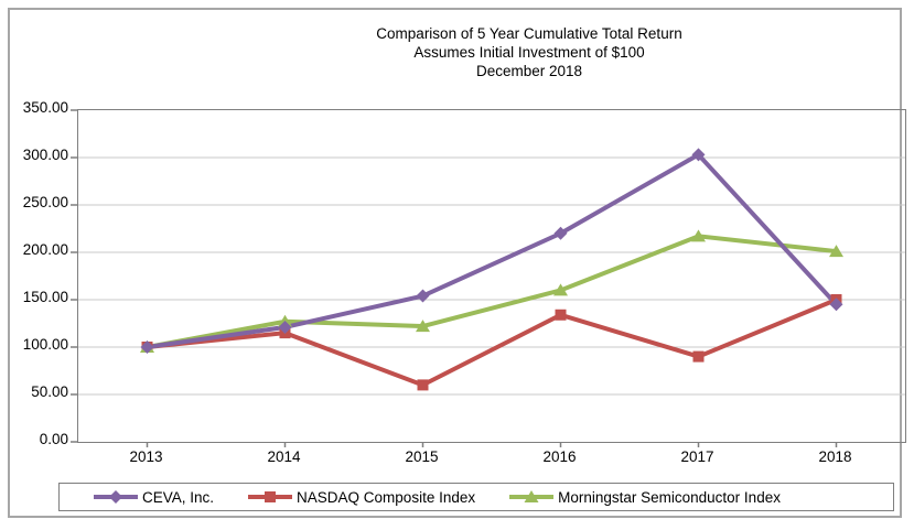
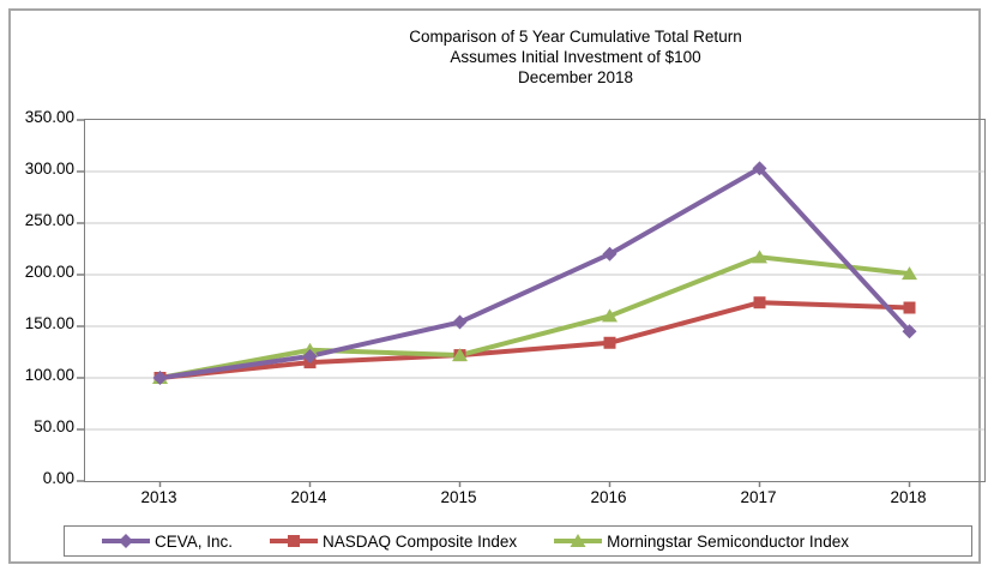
NASDAQ Composite Index/2015: 60 -> 120
NASDAQ Composite Index/2017: 90 -> 170
NASDAQ Composite Index/2018: 150 -> 170
